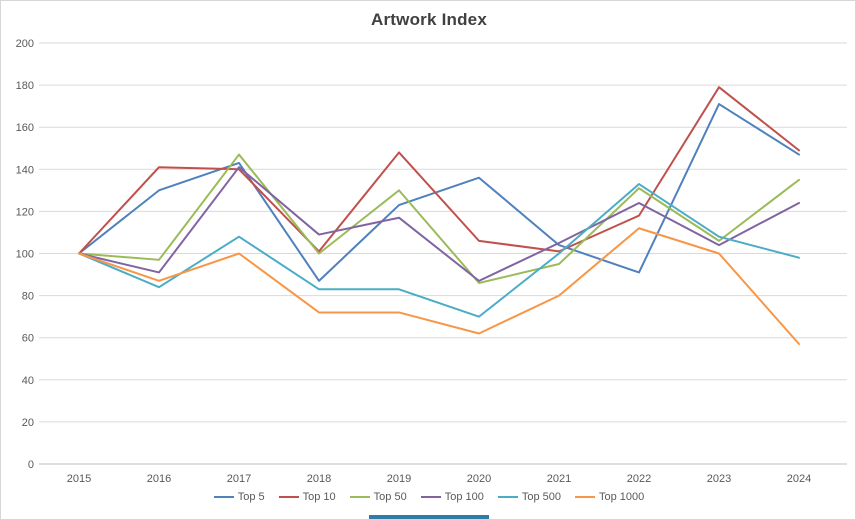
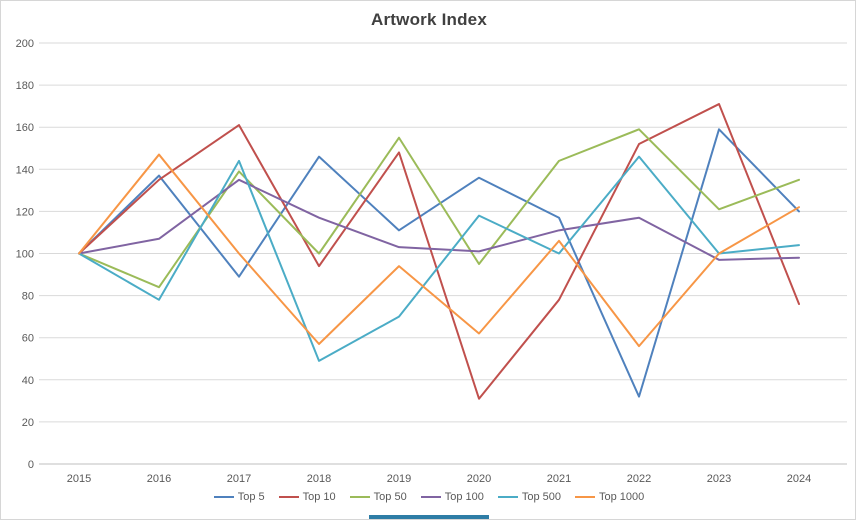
Top 5/2016: 130 -> 137
Top 10/2016: 141 -> 135
Top 50/2016: 97 -> 84
Top 100/2016: 91 -> 107
Top 500/2016: 84 -> 78
Top 1000/2016: 87 -> 147
Top 5/2017: 143 -> 89
Top 10/2017: 140 -> 161
Top 50/2017: 147 -> 139
Top 100/2017: 141 -> 135
Top 500/2017: 108 -> 144
Top 5/2018: 87 -> 146
Top 10/2018: 101 -> 94
Top 100/2018: 109 -> 117
Top 500/2018: 83 -> 49
Top 1000/2018: 72 -> 57
Top 5/2019: 123 -> 111
Top 50/2019: 130 -> 155
Top 100/2019: 117 -> 103
Top 500/2019: 83 -> 70
Top 1000/2019: 72 -> 94
Top 10/2020: 106 -> 31
Top 50/2020: 86 -> 95
Top 100/2020: 87 -> 101
Top 500/2020: 70 -> 118
Top 5/2021: 104 -> 117
Top 10/2021: 101 -> 78
Top 50/2021: 95 -> 144
Top 100/2021: 105 -> 111
Top 1000/2021: 80 -> 106
Top 5/2022: 91 -> 32
Top 10/2022: 118 -> 152
Top 50/2022: 131 -> 159
Top 100/2022: 124 -> 117
Top 500/2022: 133 -> 146
Top 1000/2022: 112 -> 56
Top 5/2023: 171 -> 159
Top 10/2023: 179 -> 171
Top 50/2023: 106 -> 121
Top 100/2023: 104 -> 97
Top 500/2023: 108 -> 100
Top 5/2024: 147 -> 120
Top 10/2024: 149 -> 76
Top 100/2024: 124 -> 98
Top 500/2024: 98 -> 104
Top 1000/2024: 57 -> 122
